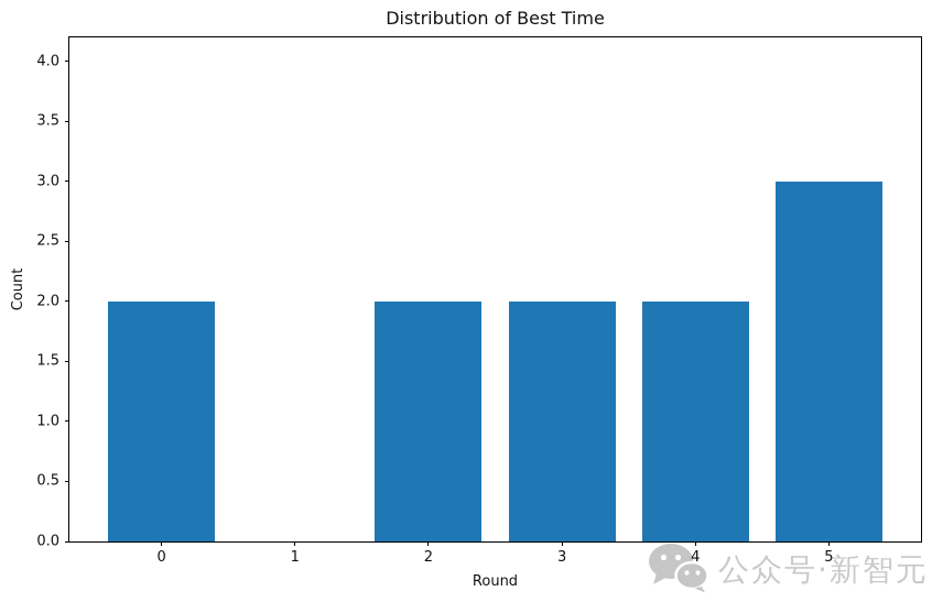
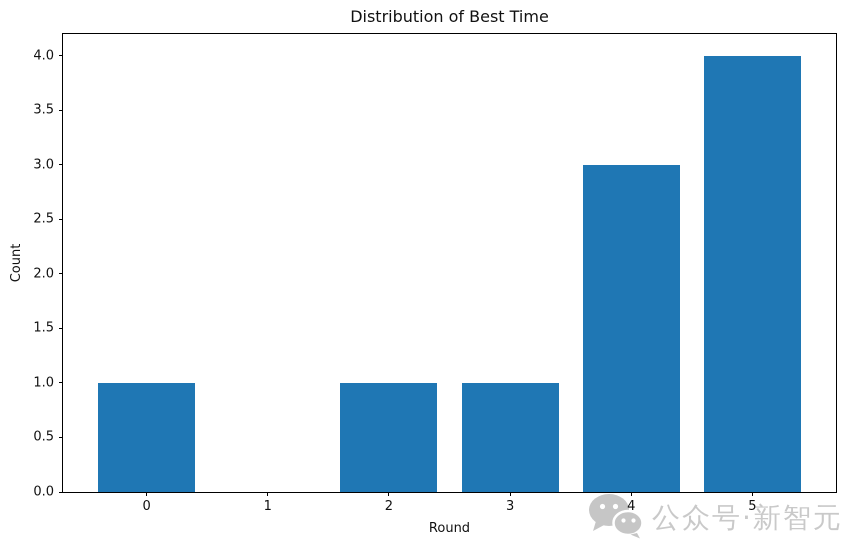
0: 2 -> 1
2: 2 -> 1
3: 2 -> 1
4: 2 -> 3
5: 3 -> 4
